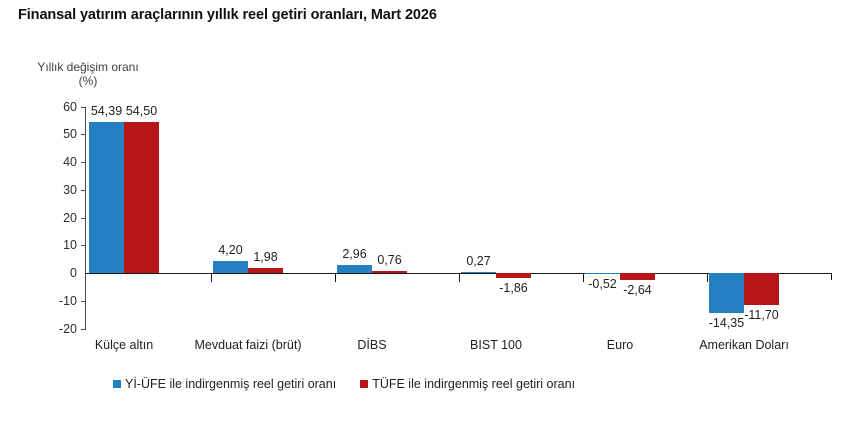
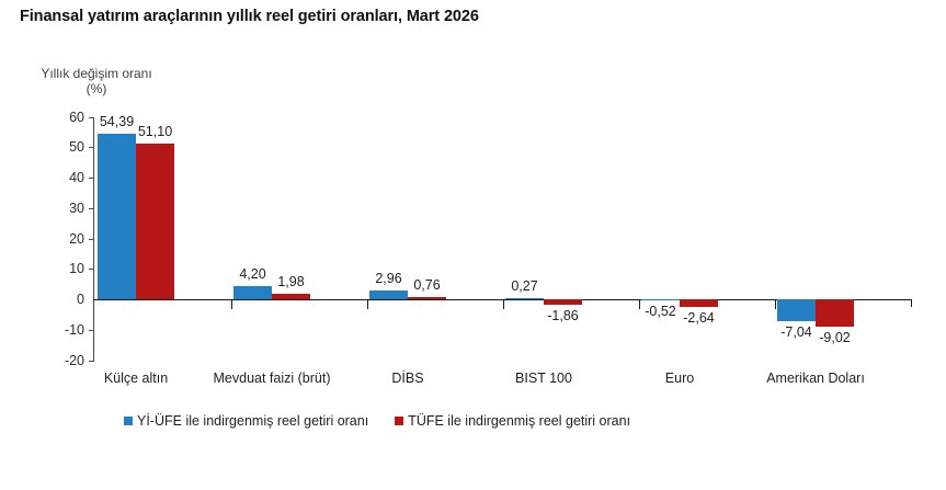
TÜFE ile indirgenmiş reel getiri oranı/Külçe altın: 54,50 -> 51,10
Yİ-ÜFE ile indirgenmiş reel getiri oranı/Amerikan Doları: -14,35 -> -7,04
TÜFE ile indirgenmiş reel getiri oranı/Amerikan Doları: -11,70 -> -9,02
